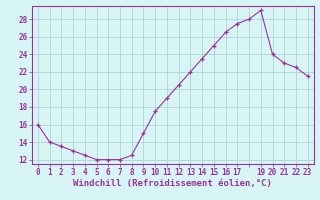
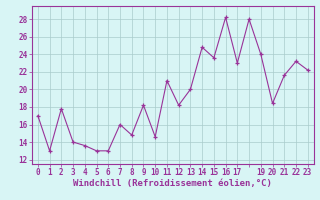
0: 16.0 -> 17.0
1: 14.0 -> 13.0
2: 13.5 -> 17.8
3: 13.0 -> 14.0
4: 12.5 -> 13.6
5: 12.0 -> 13.0
6: 12.0 -> 13.0
7: 12.0 -> 16.0
8: 12.5 -> 14.8
9: 15.0 -> 18.2
10: 17.5 -> 14.6
11: 19.0 -> 21.0
12: 20.5 -> 18.2
13: 22.0 -> 20.0
14: 23.5 -> 24.8
15: 25.0 -> 23.6
16: 26.5 -> 28.2
17: 27.5 -> 23.0
19: 29.0 -> 24.0
20: 24.0 -> 18.4
21: 23.0 -> 21.6
22: 22.5 -> 23.2
23: 21.5 -> 22.2
